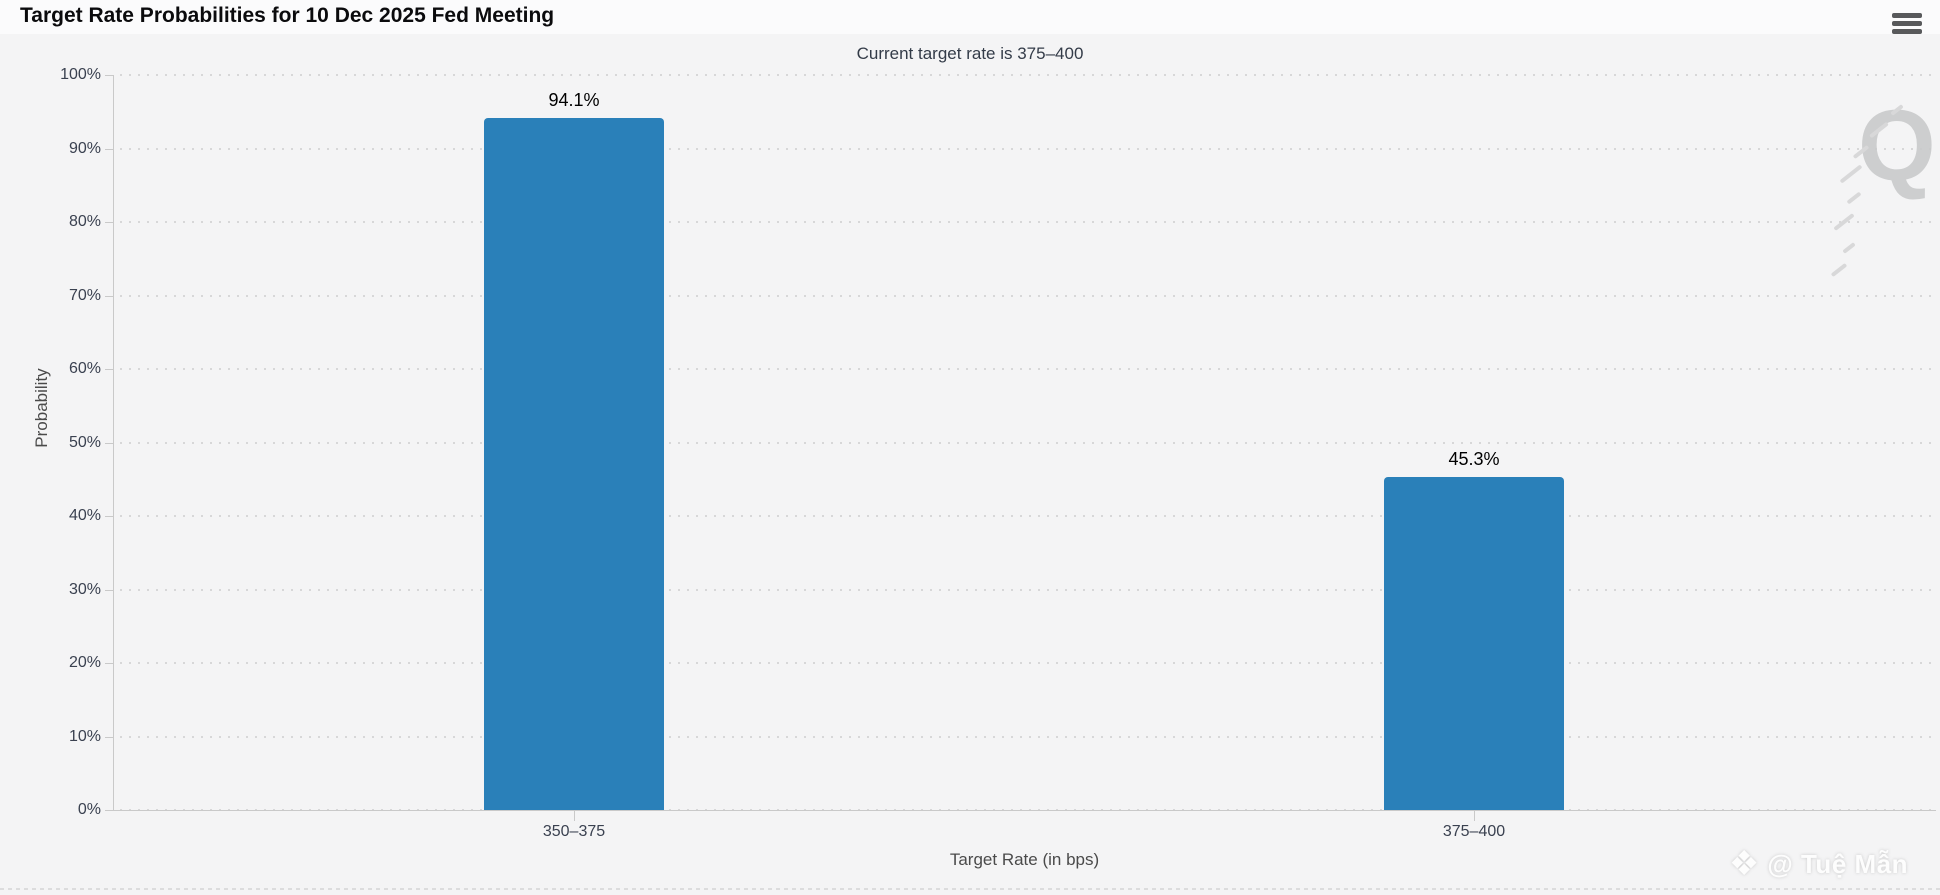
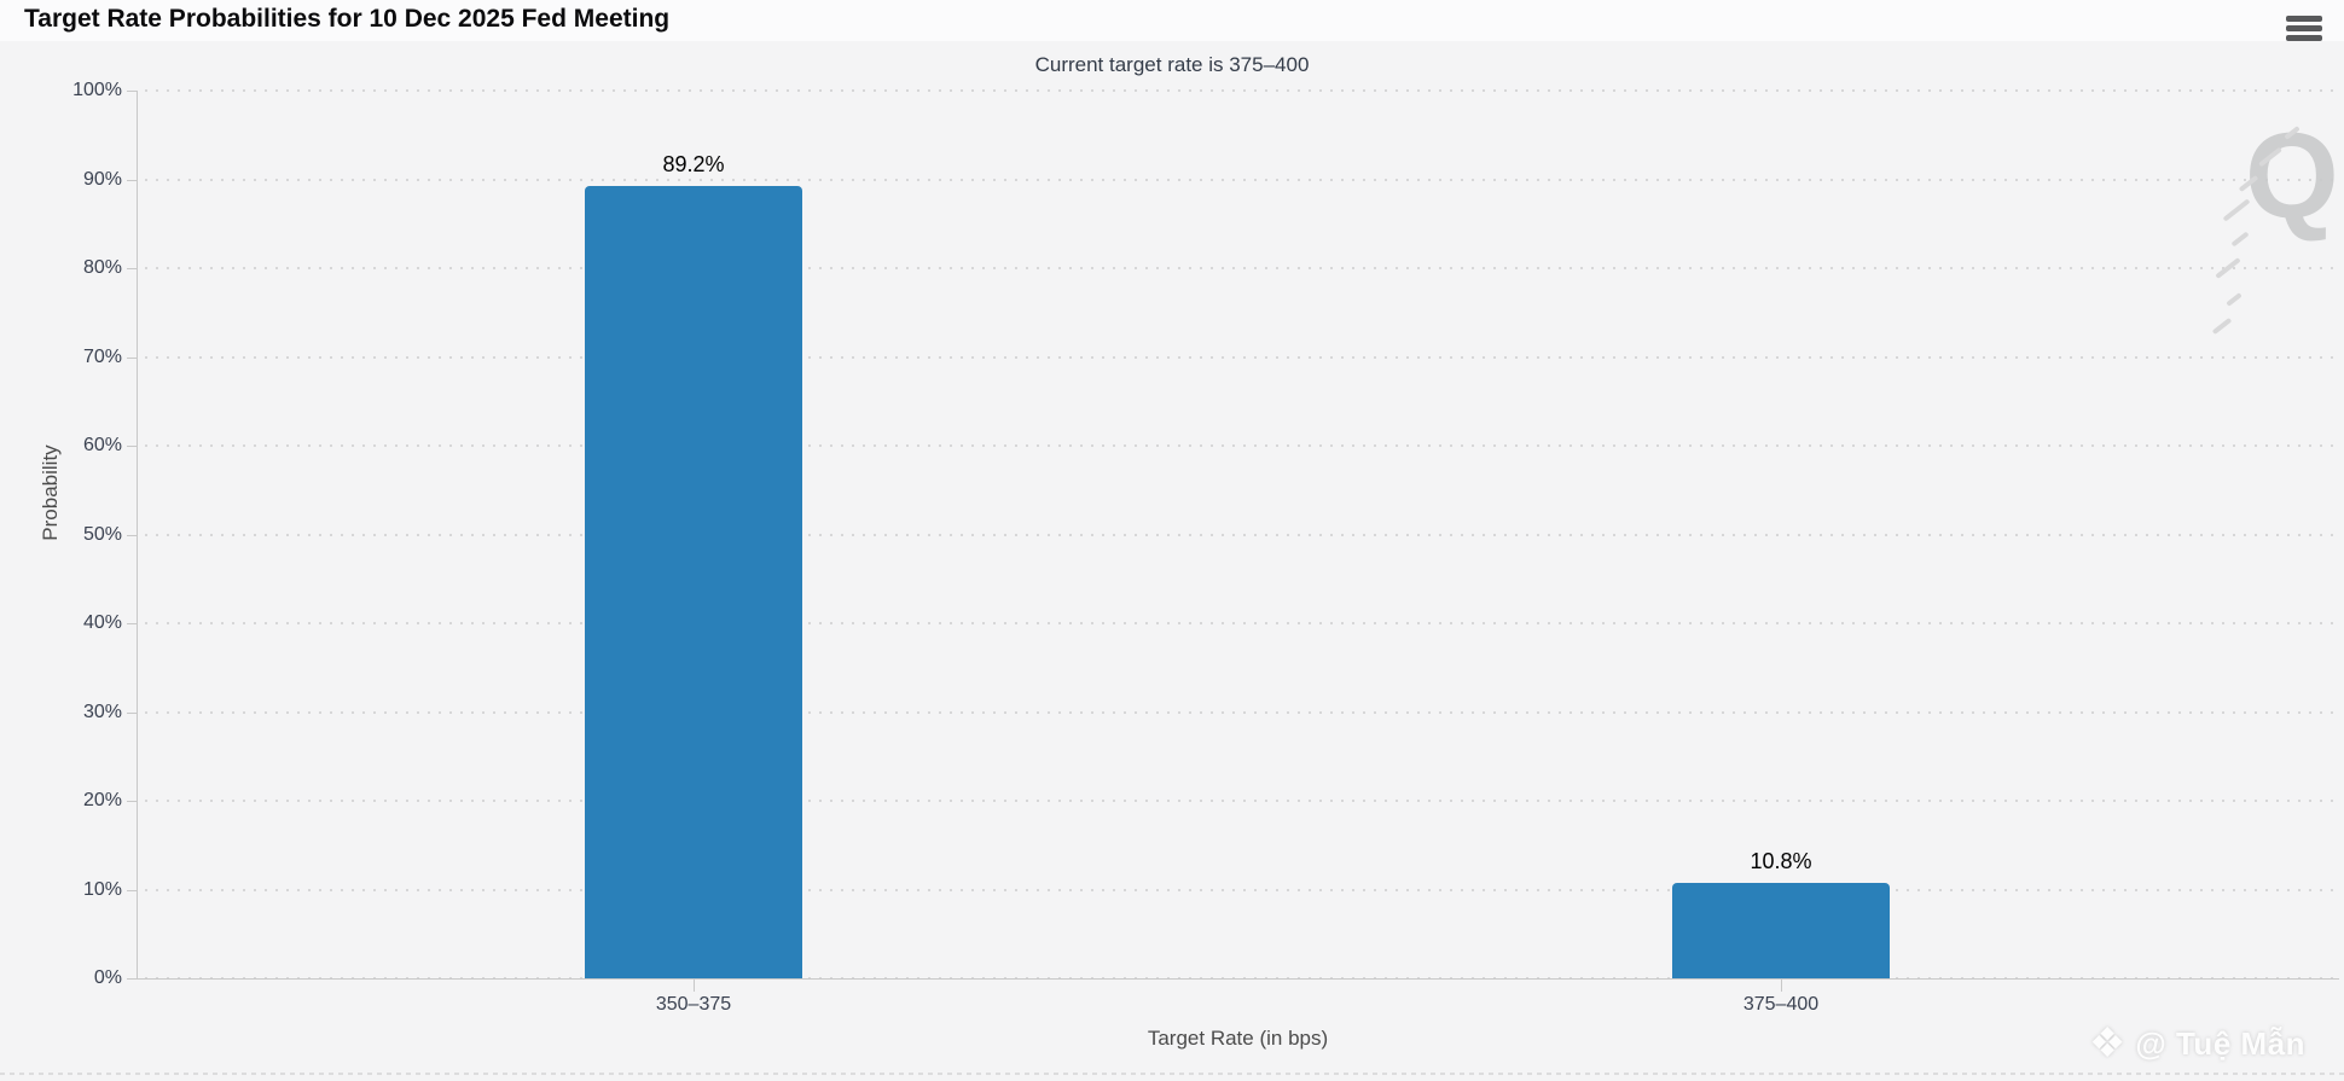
350–375: 94.1% -> 89.2%
375–400: 45.3% -> 10.8%
